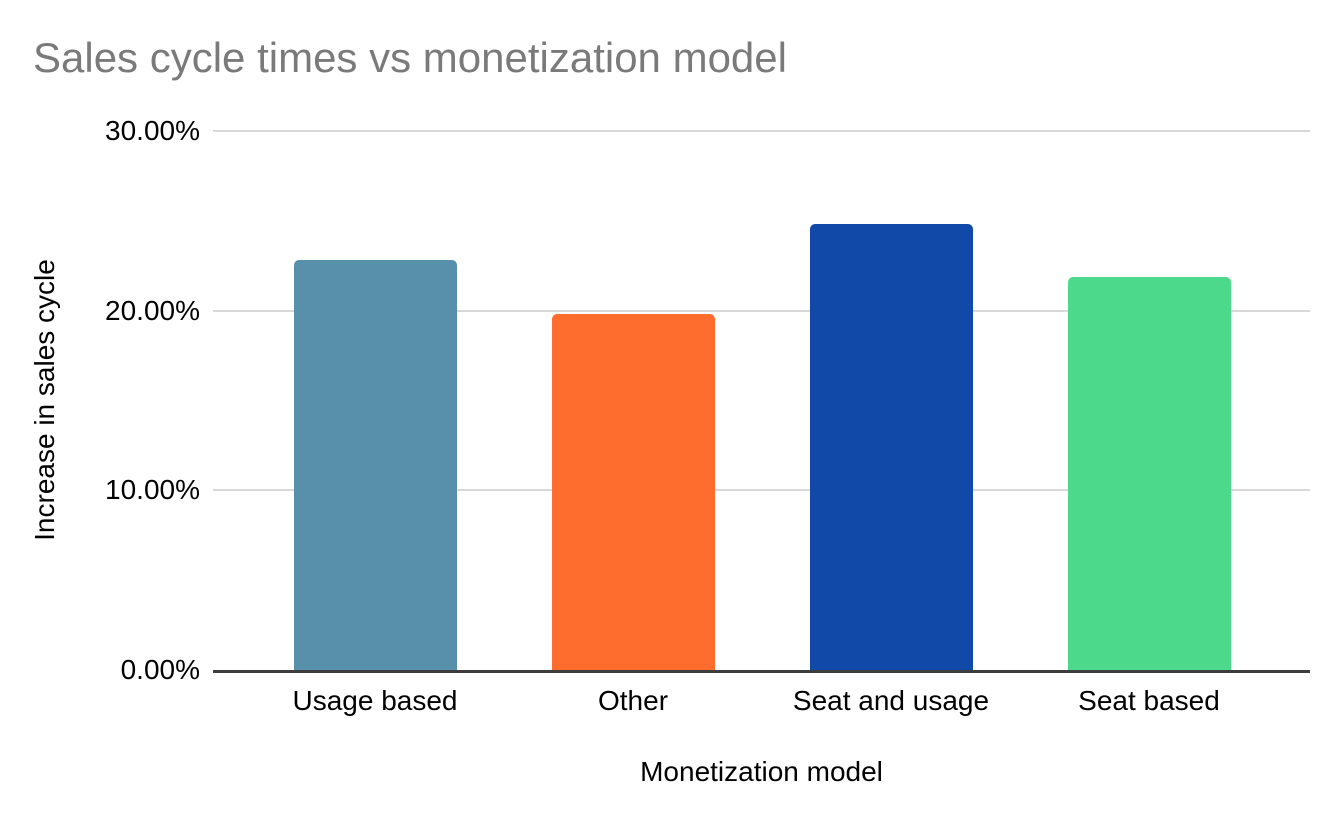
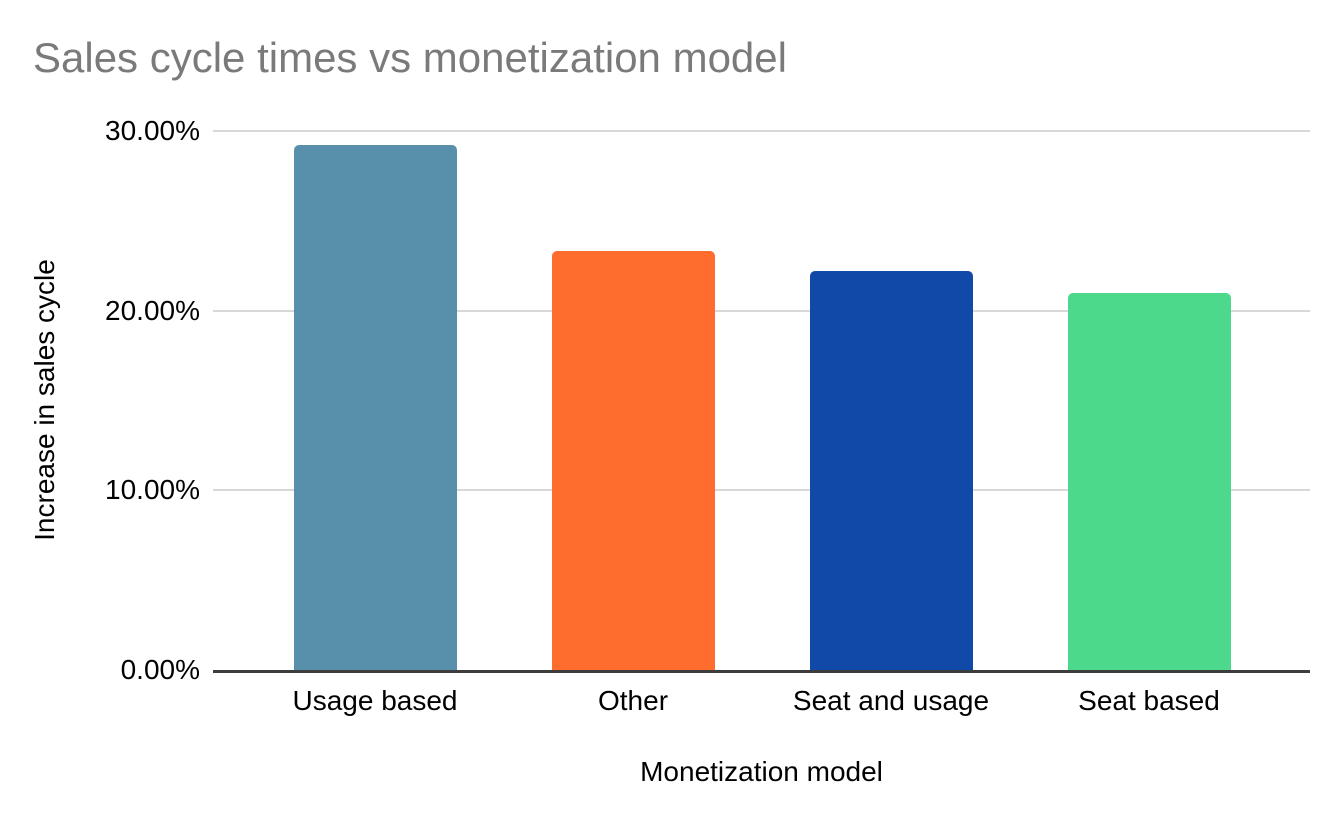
Usage based: 22.8% -> 29.2%
Other: 19.8% -> 23.3%
Seat and usage: 24.8% -> 22.2%
Seat based: 21.9% -> 21.0%
